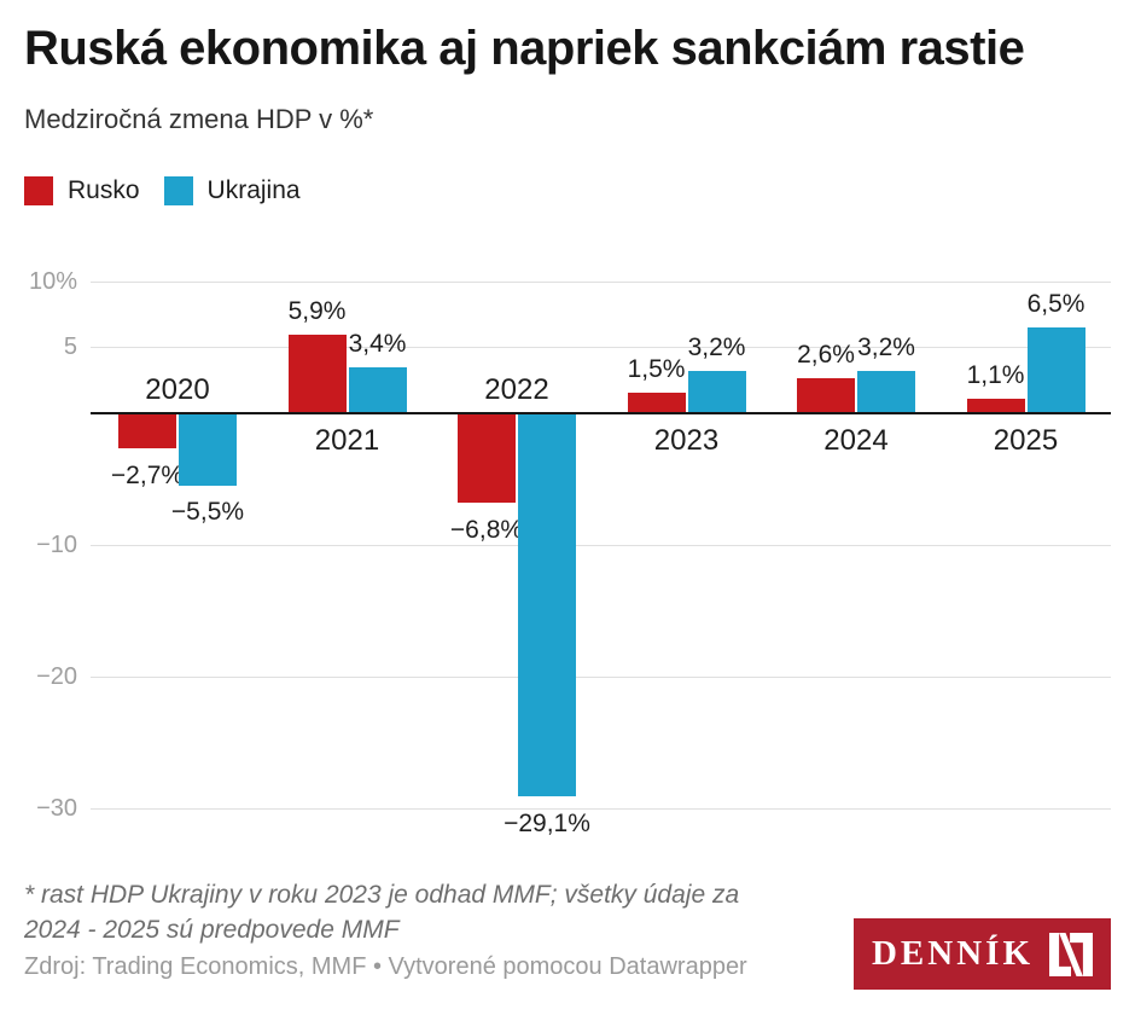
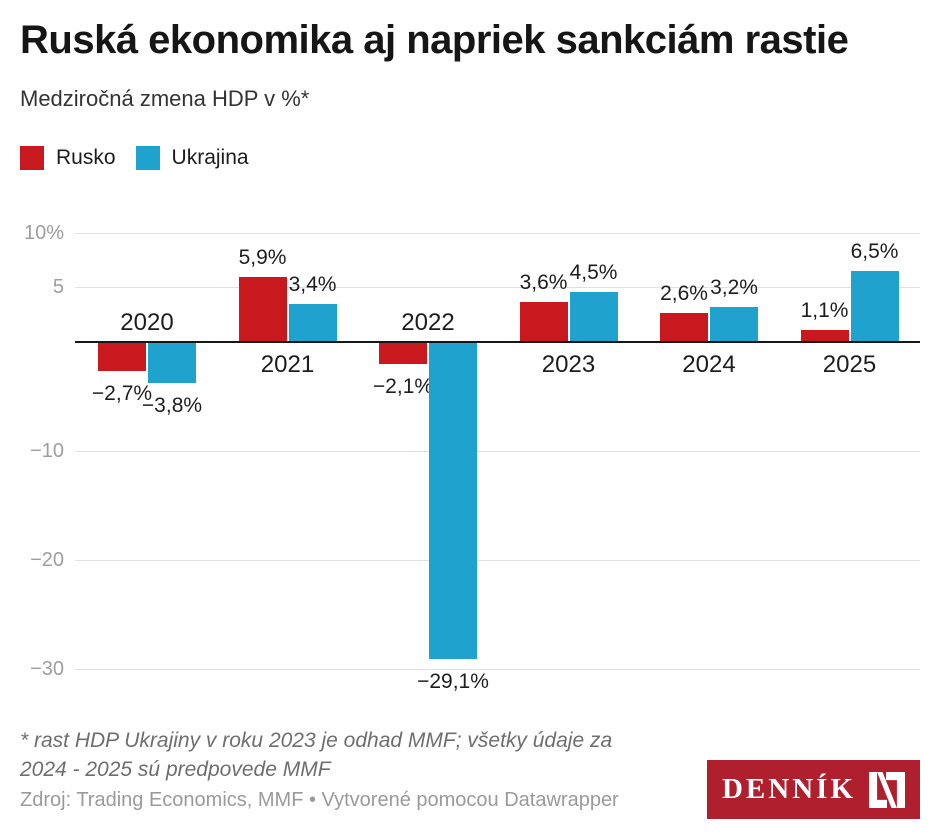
Ukrajina/2020: −5,5% -> −3,8%
Rusko/2022: −6,8% -> −2,1%
Rusko/2023: 1,5% -> 3,6%
Ukrajina/2023: 3,2% -> 4,5%
